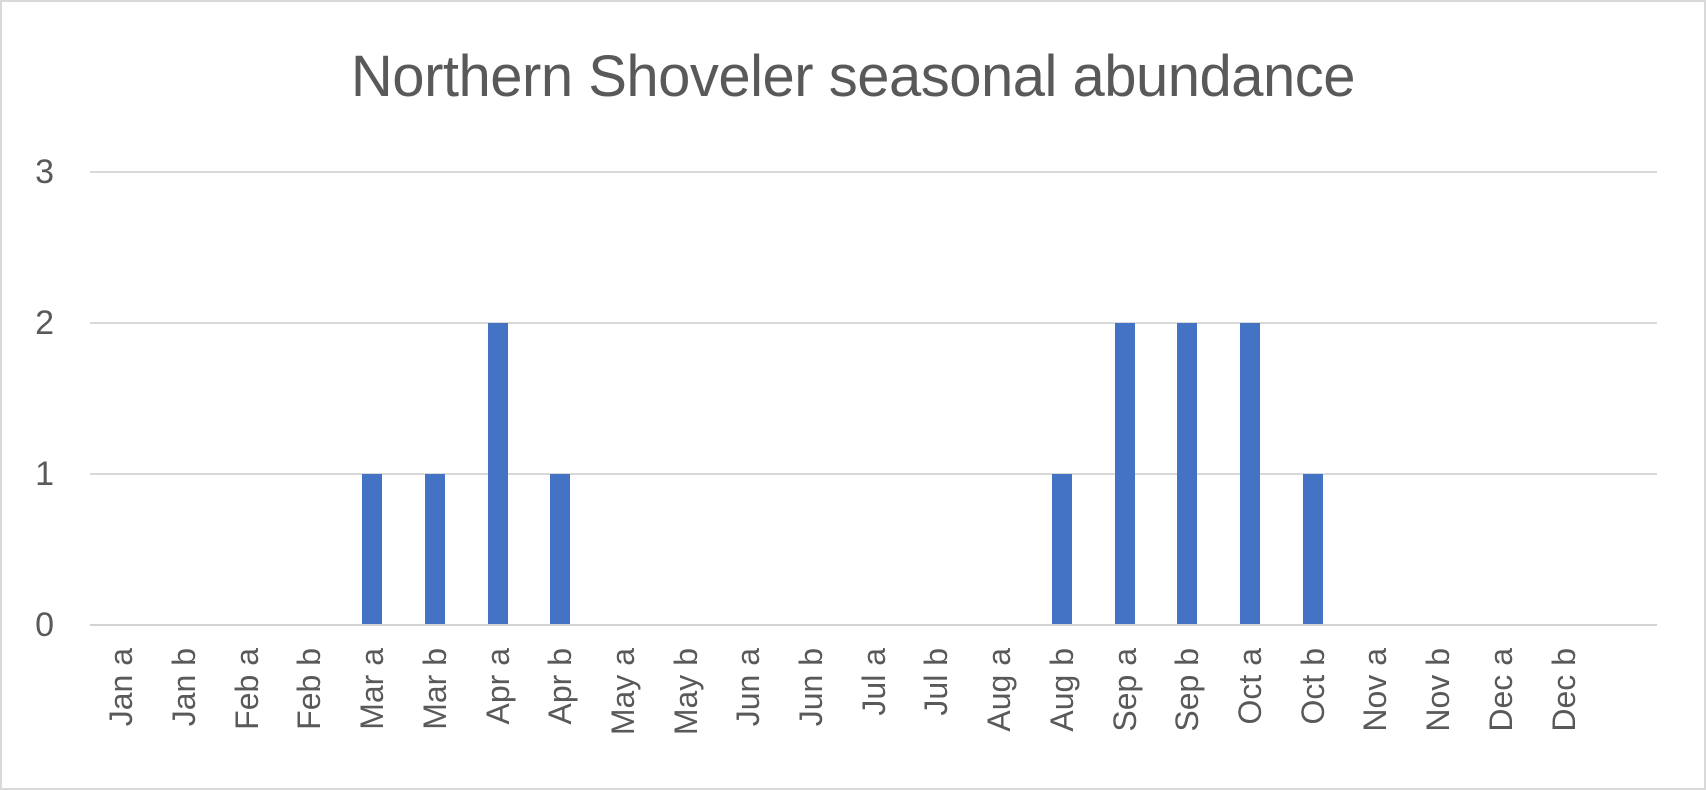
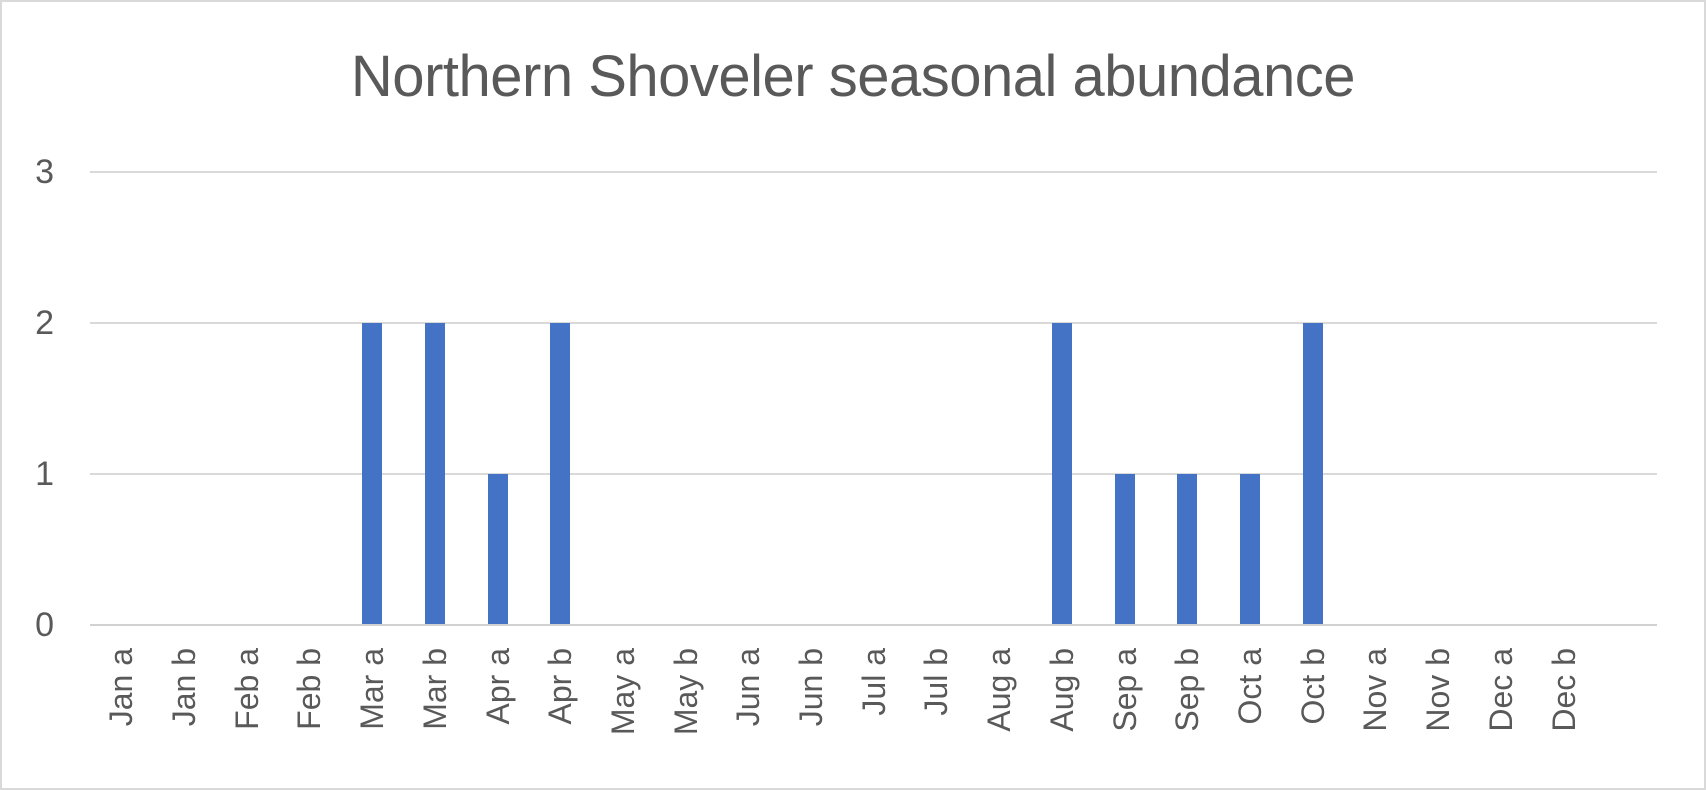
Mar a: 1 -> 2
Mar b: 1 -> 2
Apr a: 2 -> 1
Apr b: 1 -> 2
Aug b: 1 -> 2
Sep a: 2 -> 1
Sep b: 2 -> 1
Oct a: 2 -> 1
Oct b: 1 -> 2
